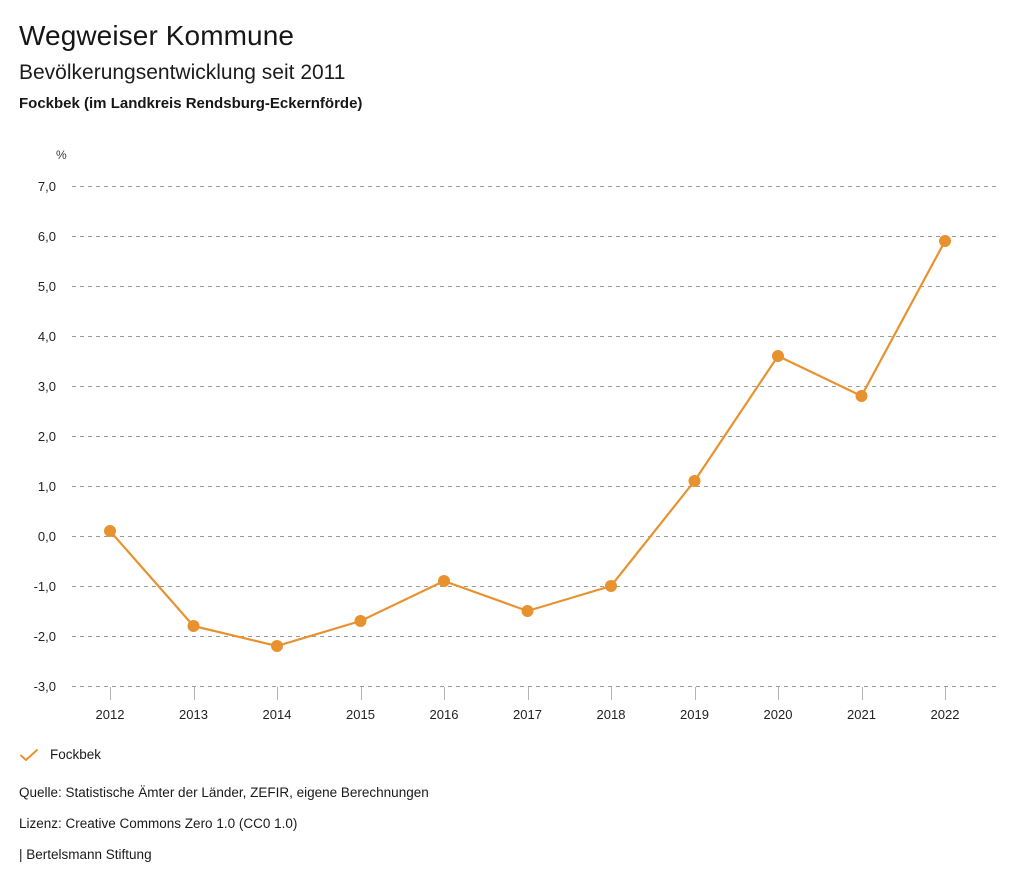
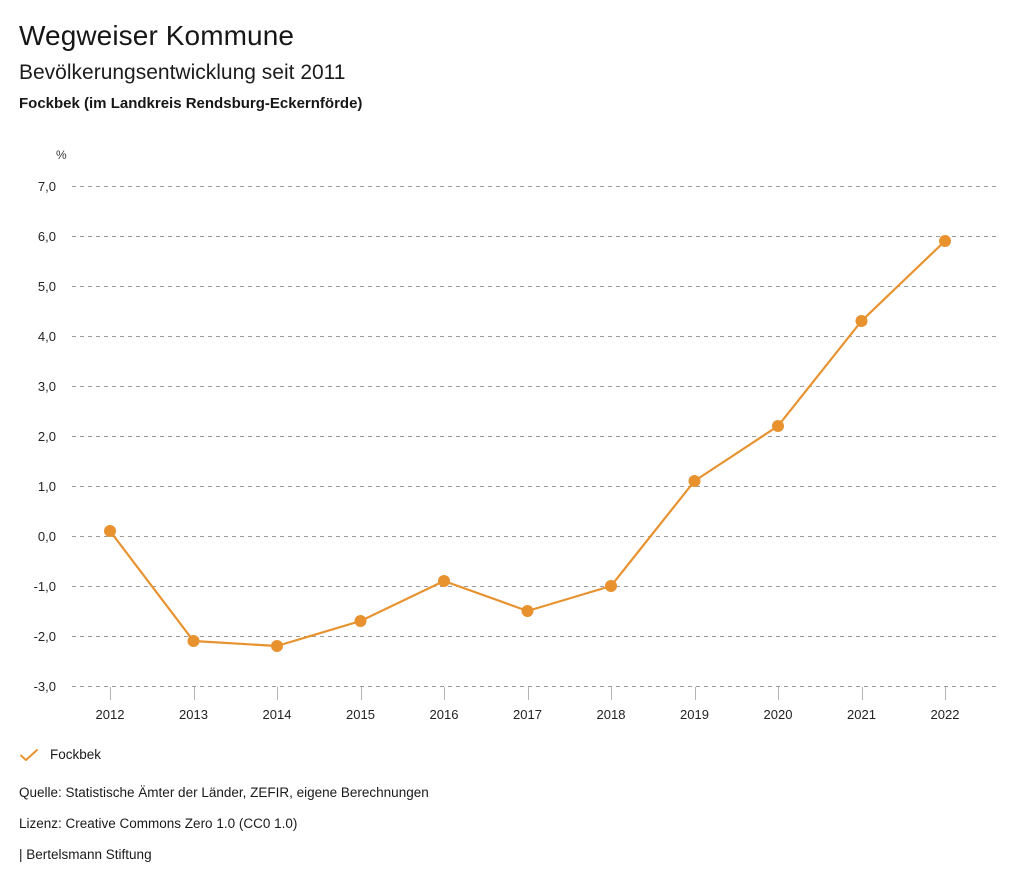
2013: -1,8 -> -2,1
2020: 3,6 -> 2,2
2021: 2,8 -> 4,3
